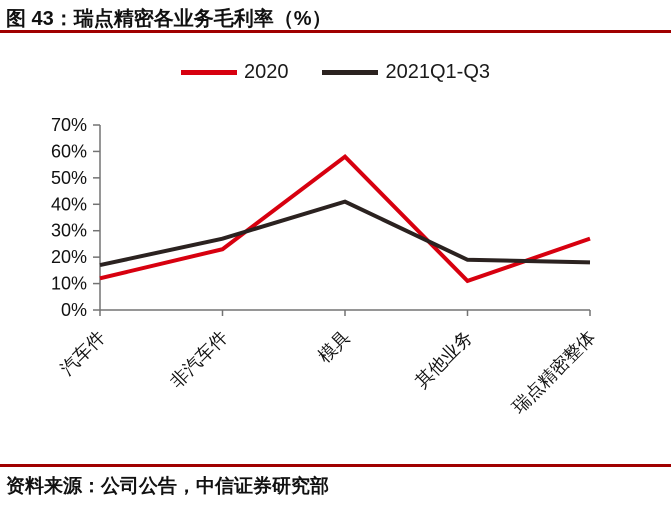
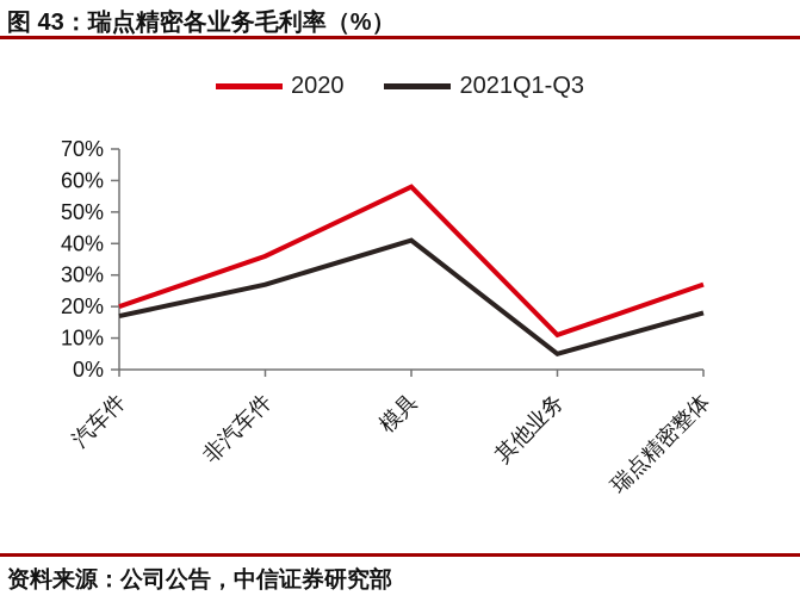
2020/汽车件: 12% -> 20%
2020/非汽车件: 23% -> 36%
2021Q1-Q3/其他业务: 19% -> 5%
